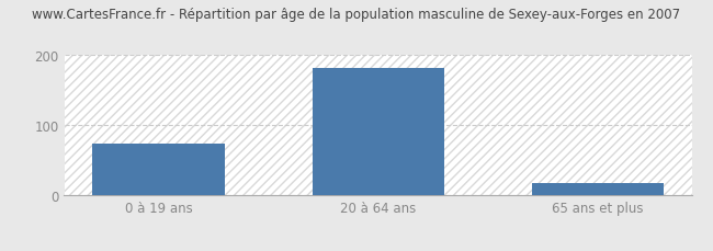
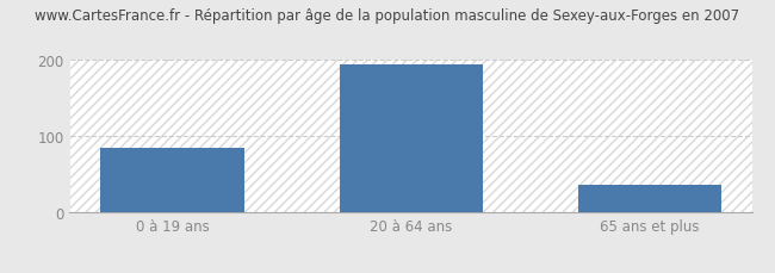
0 à 19 ans: 74 -> 85
20 à 64 ans: 180 -> 193
65 ans et plus: 18 -> 37
